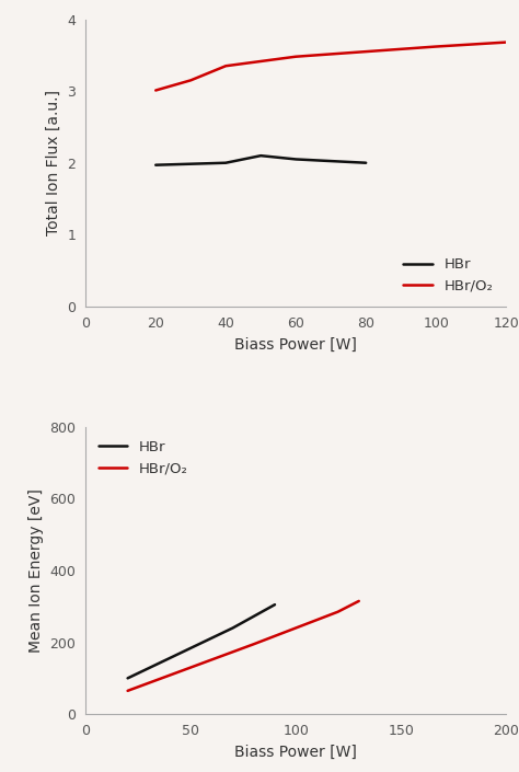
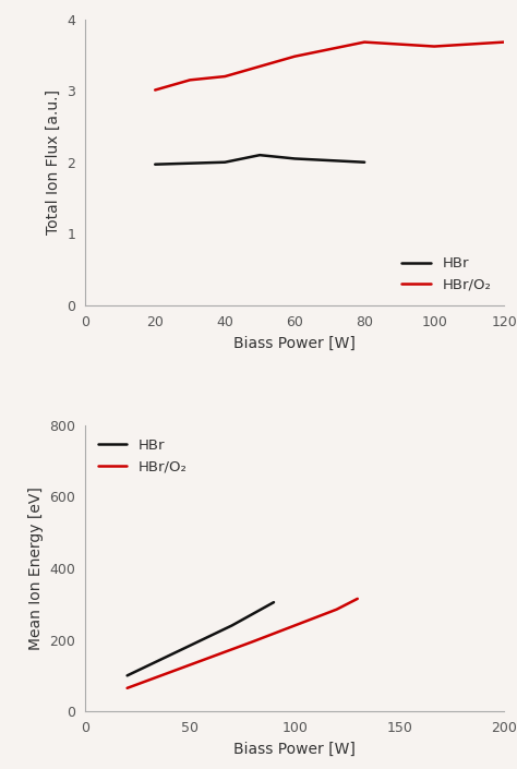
HBr/O₂/40: 3.35 -> 3.20
HBr/O₂/80: 3.55 -> 3.68
